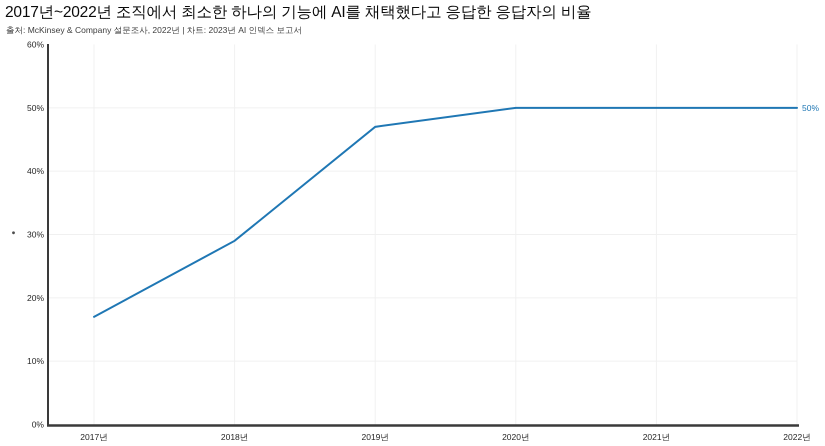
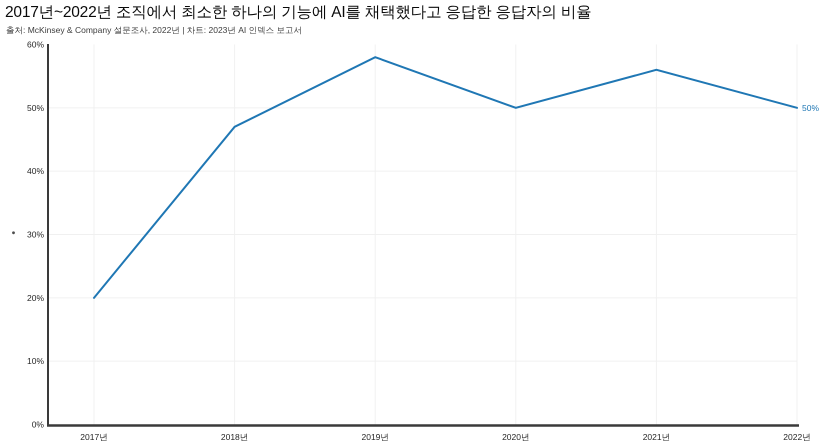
2017년: 17% -> 20%
2018년: 29% -> 47%
2019년: 47% -> 58%
2021년: 50% -> 56%
